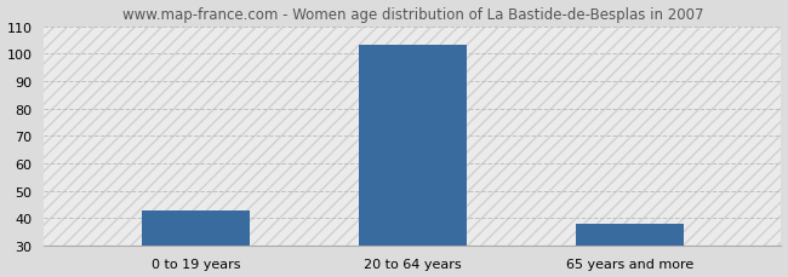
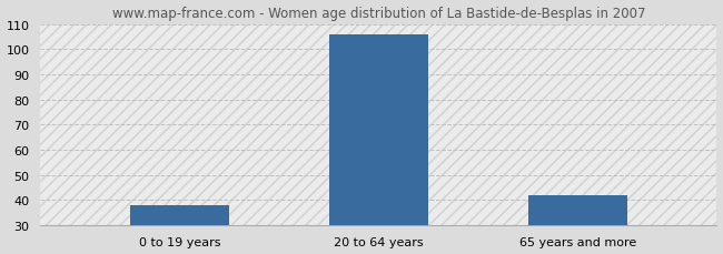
0 to 19 years: 43 -> 38
20 to 64 years: 103 -> 106
65 years and more: 38 -> 42
